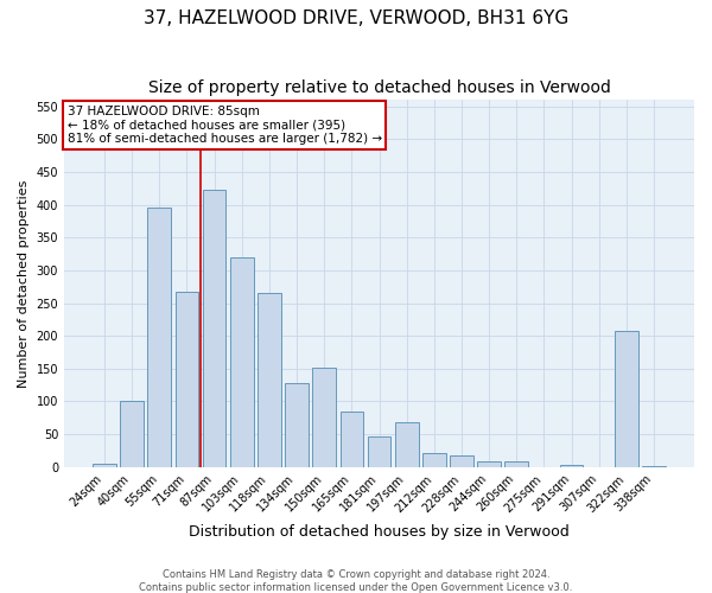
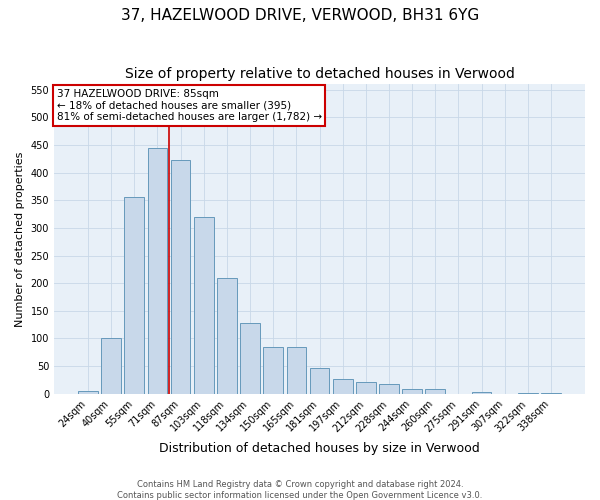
55sqm: 396 -> 355
71sqm: 268 -> 445
118sqm: 266 -> 210
150sqm: 152 -> 84
197sqm: 68 -> 27
322sqm: 208 -> 2
